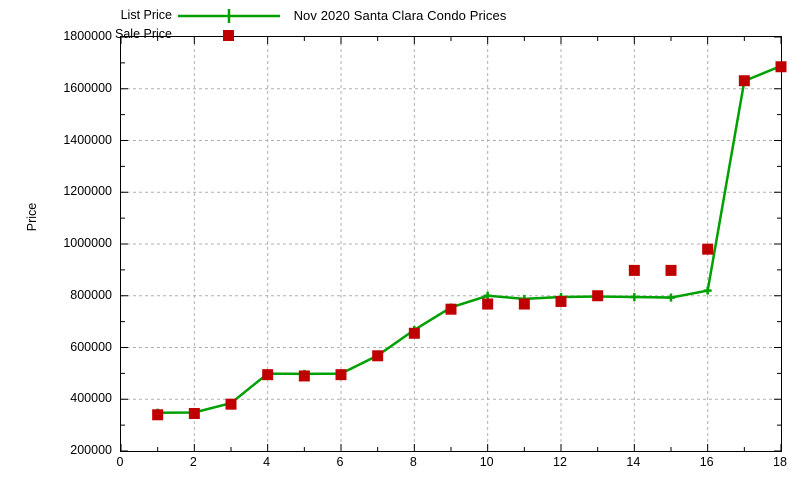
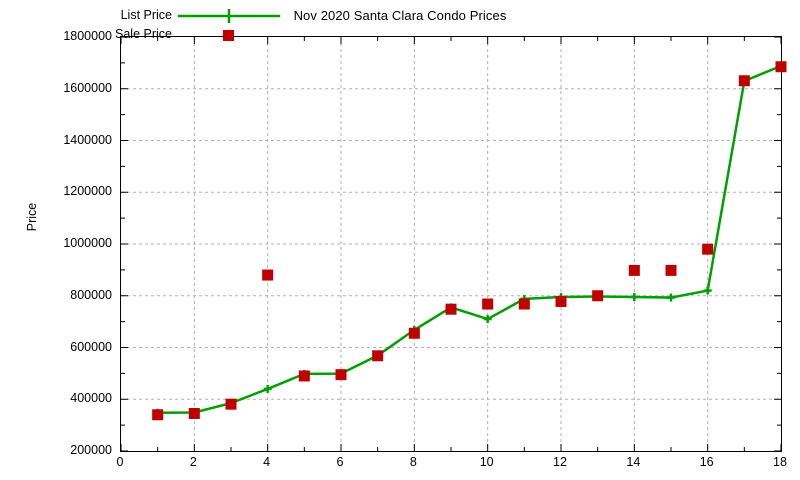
List Price/4: 500000 -> 440000
Sale Price/4: 500000 -> 880000
List Price/10: 800000 -> 710000
